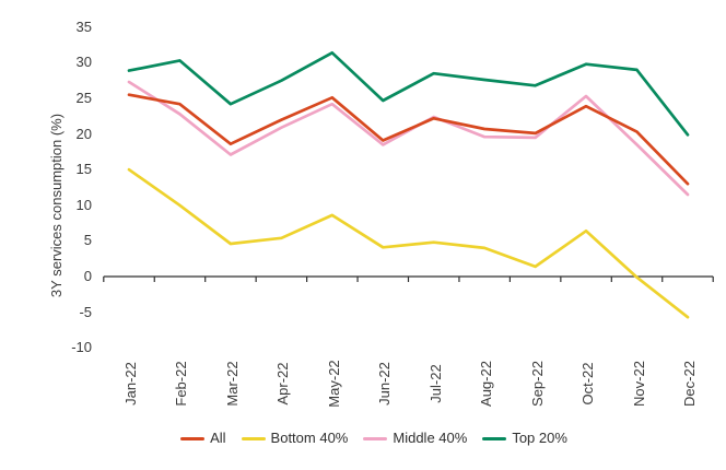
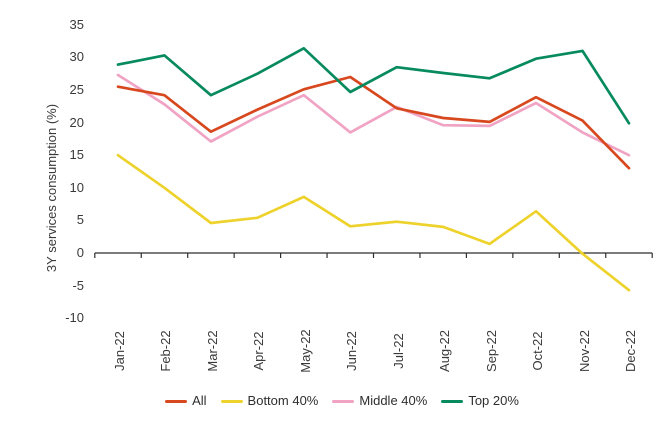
All/Jun-22: 19 -> 27
Middle 40%/Oct-22: 25 -> 23
Top 20%/Nov-22: 29 -> 31
Middle 40%/Dec-22: 12 -> 15
